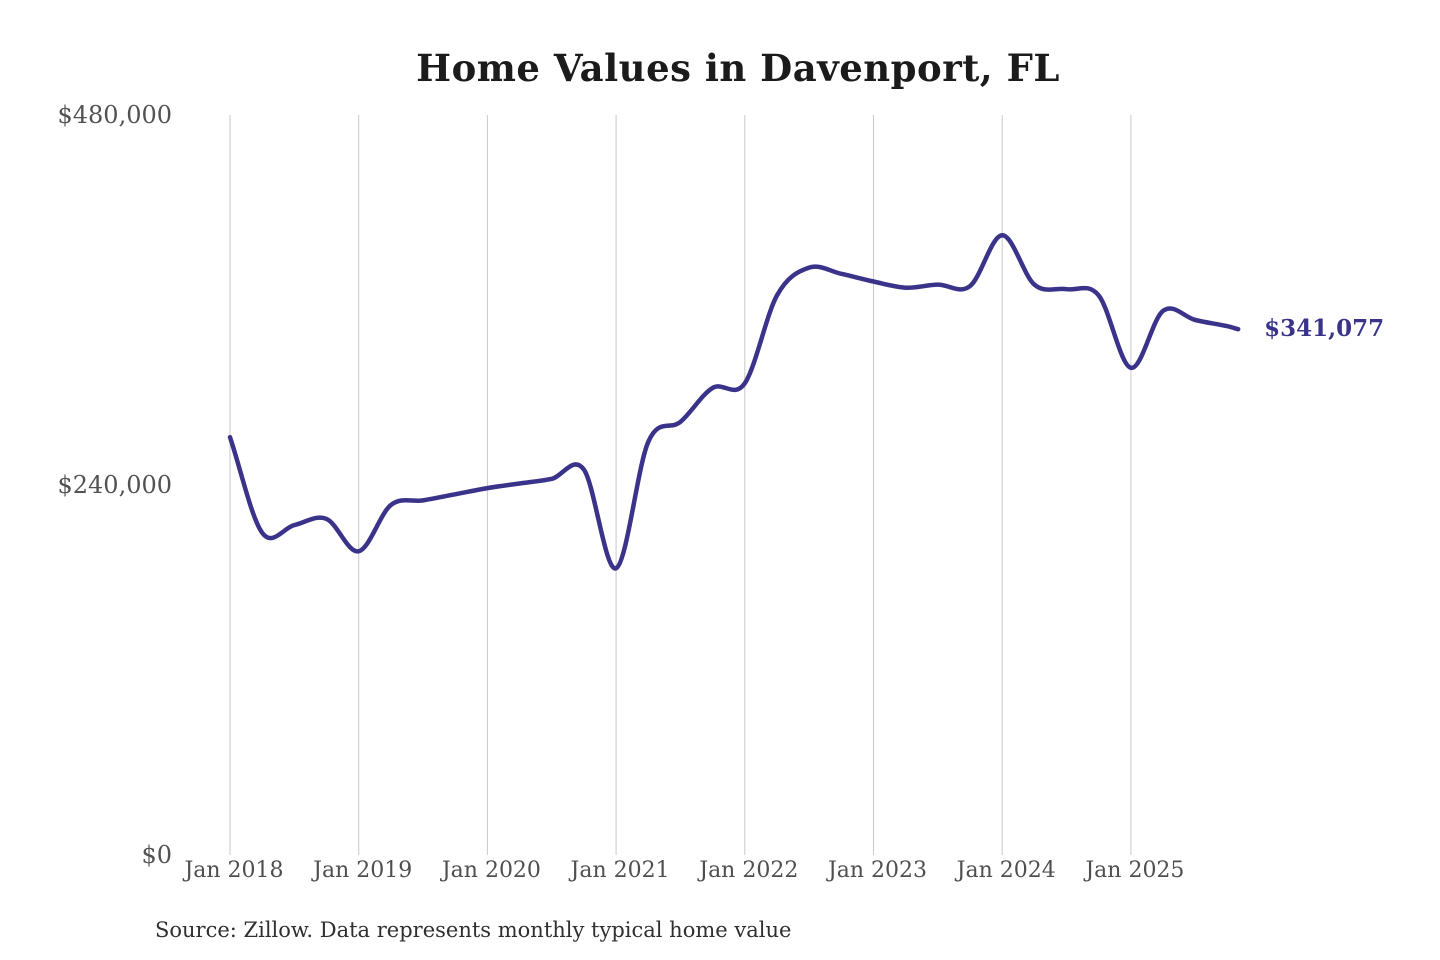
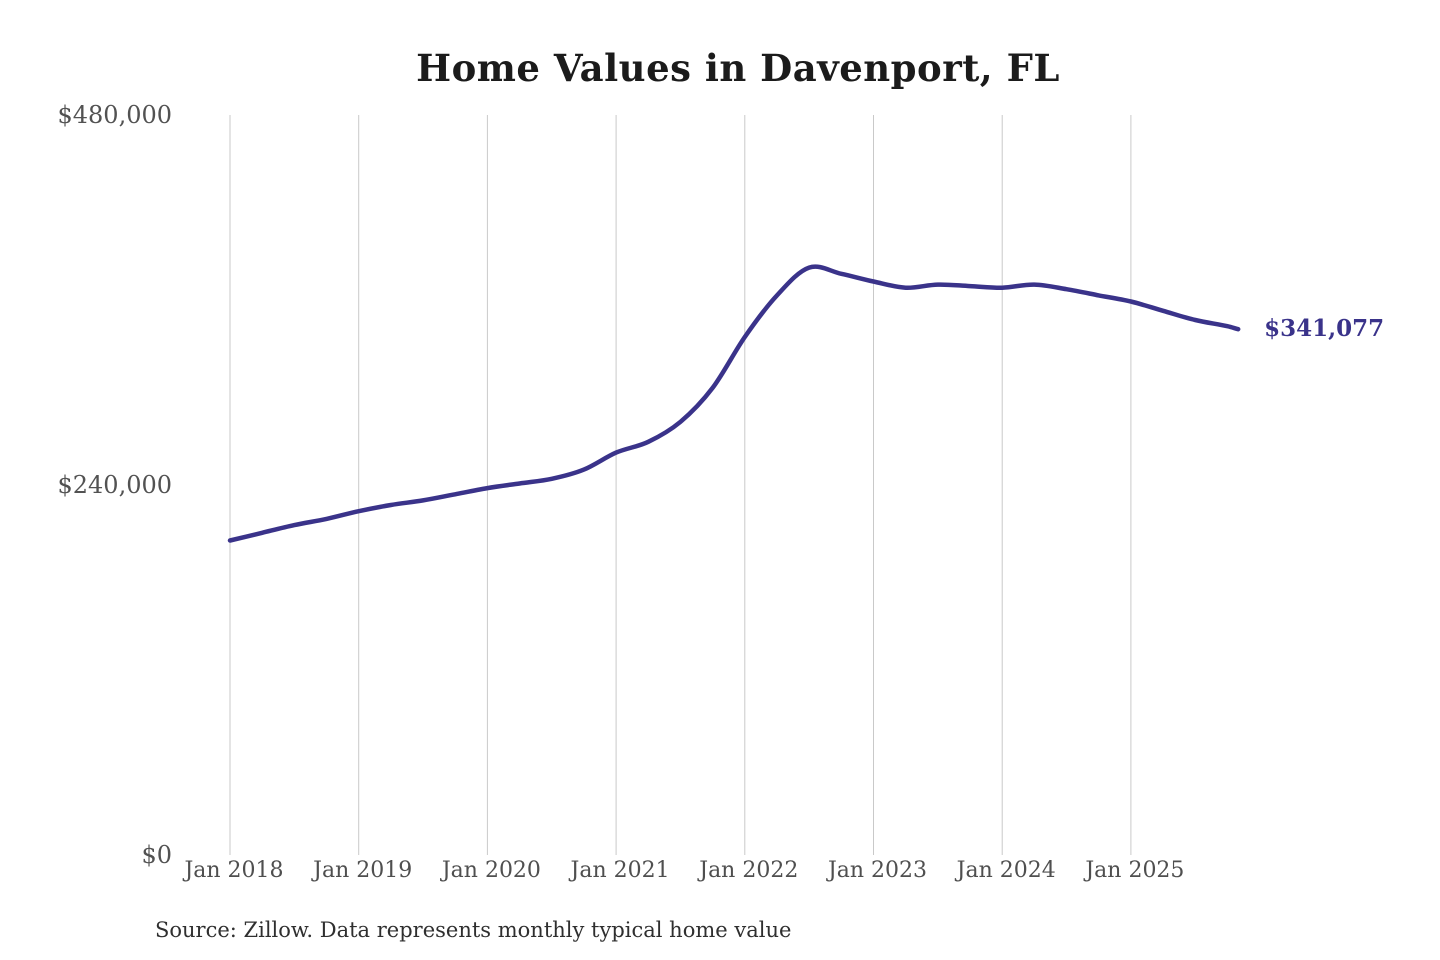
Jan 2018: $271000 -> $204000
Jan 2019: $197000 -> $223000
Jan 2021: $186000 -> $261000
Jan 2022: $306000 -> $336000
Jan 2024: $402000 -> $368000
Jan 2025: $316000 -> $359000
